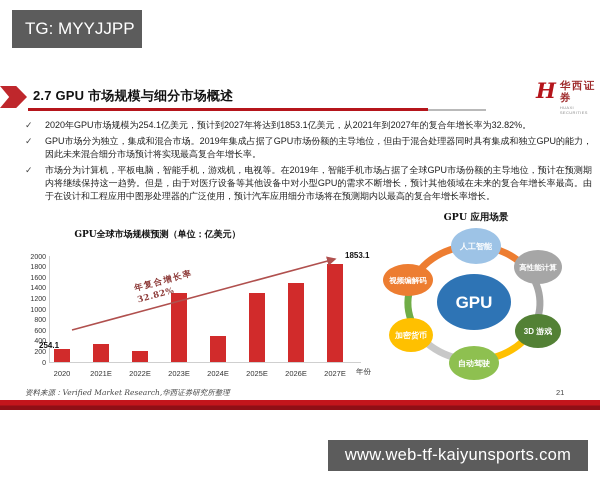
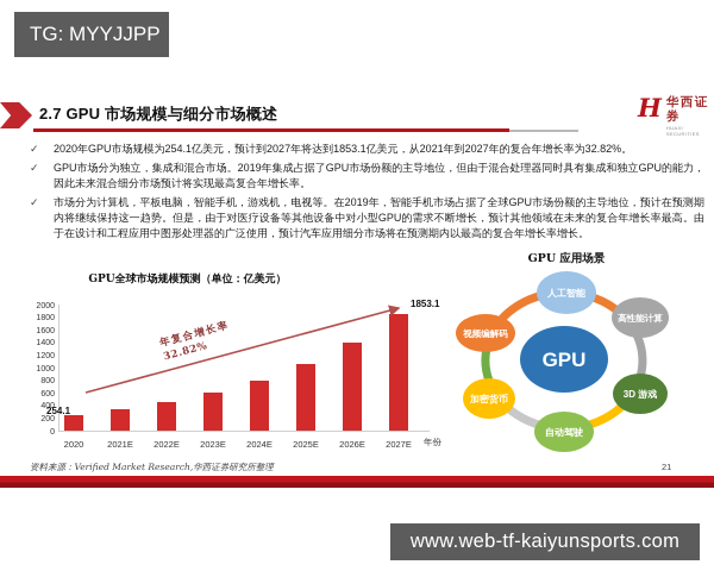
2022E: 200 -> 400
2023E: 1300 -> 600
2024E: 500 -> 800
2025E: 1300 -> 1100
2026E: 1500 -> 1400
